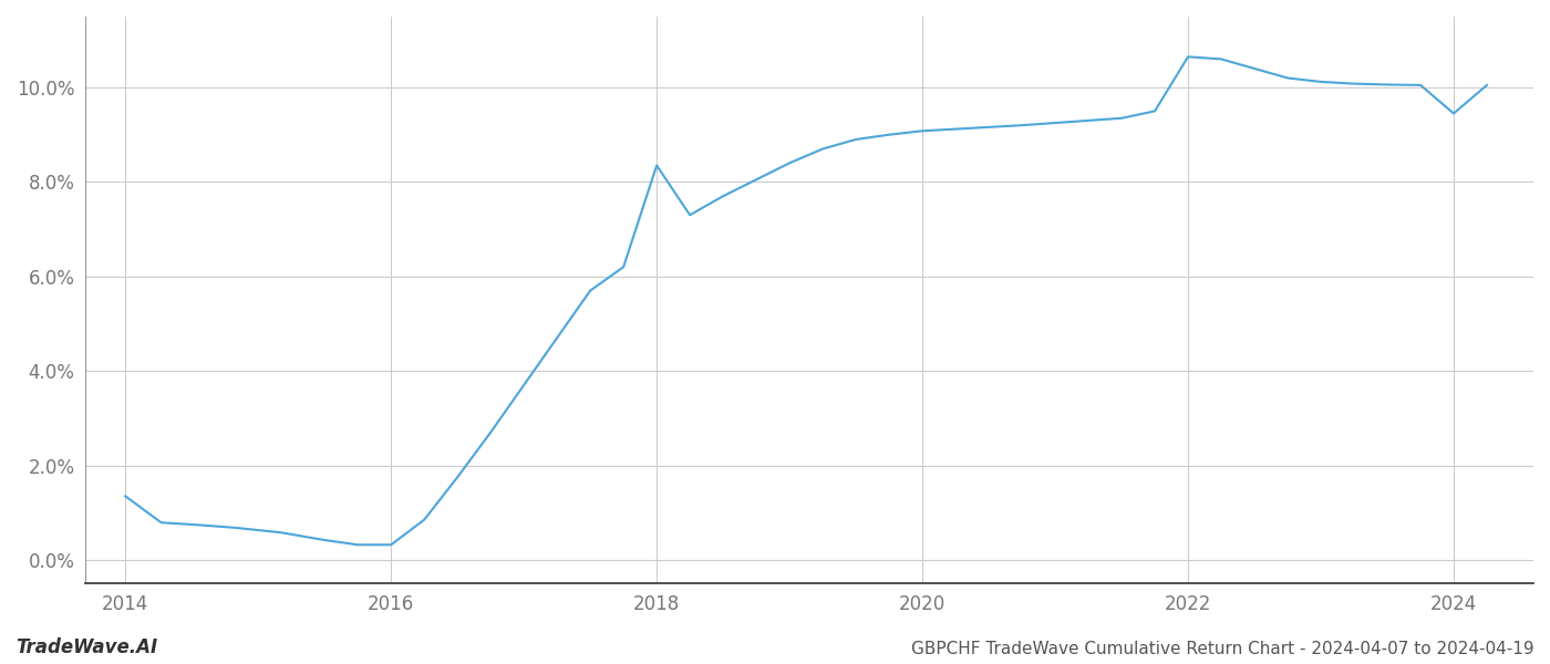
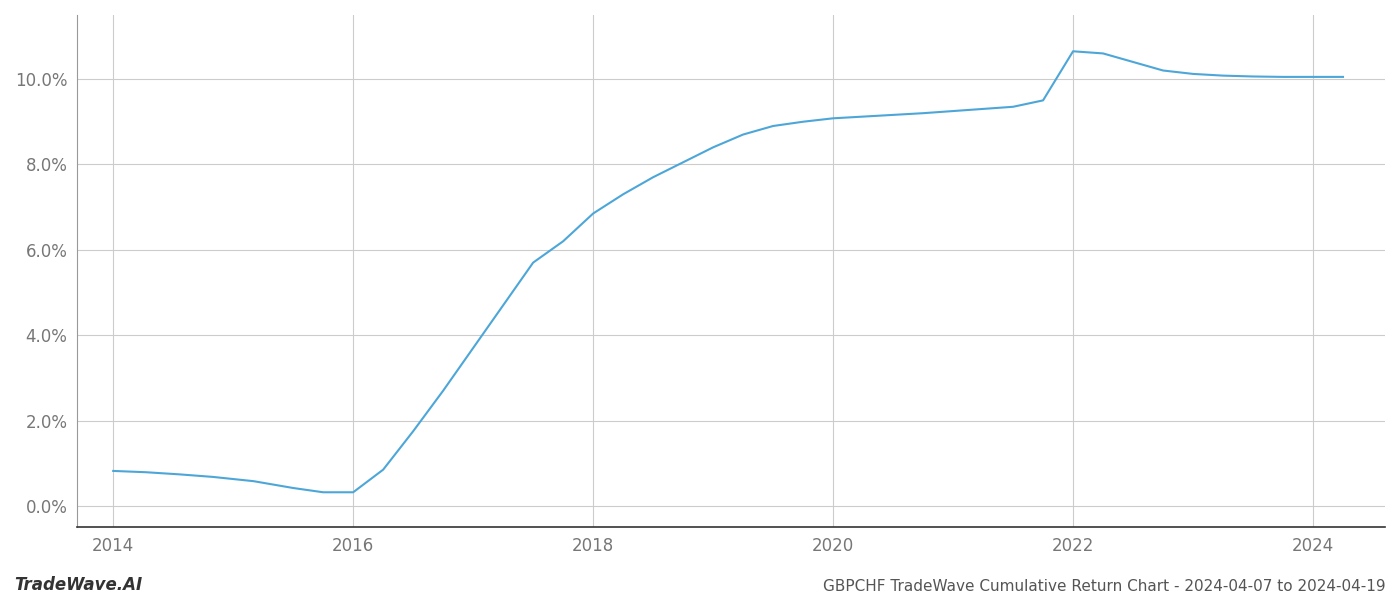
2014: 1.35% -> 0.82%
2018: 8.35% -> 6.85%
2024: 9.45% -> 10.05%
